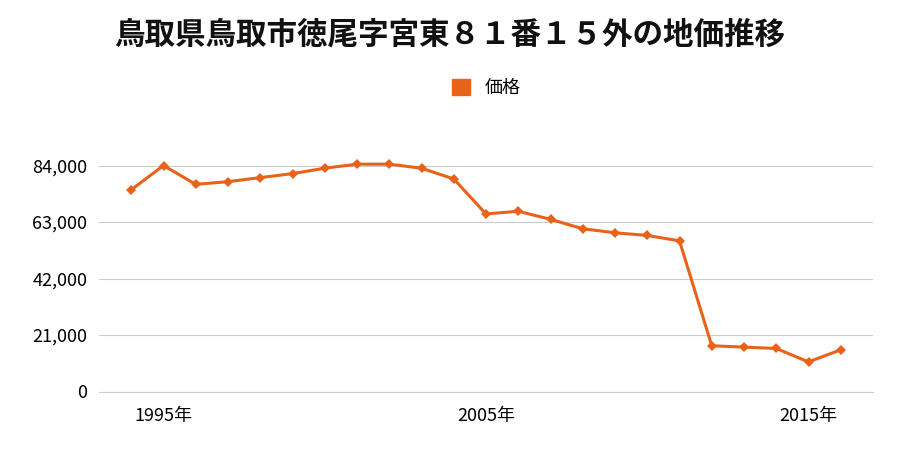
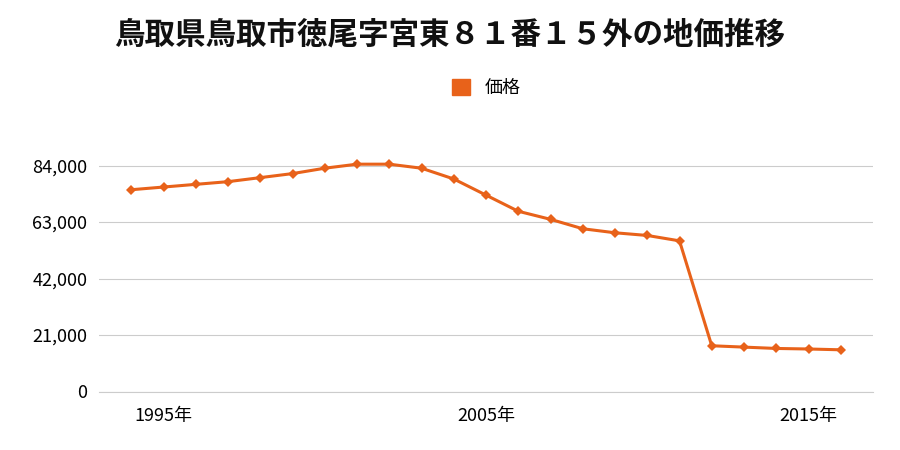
1995年: 84,000 -> 76,000
2005年: 66,000 -> 73,000
2015年: 11,000 -> 15,800
